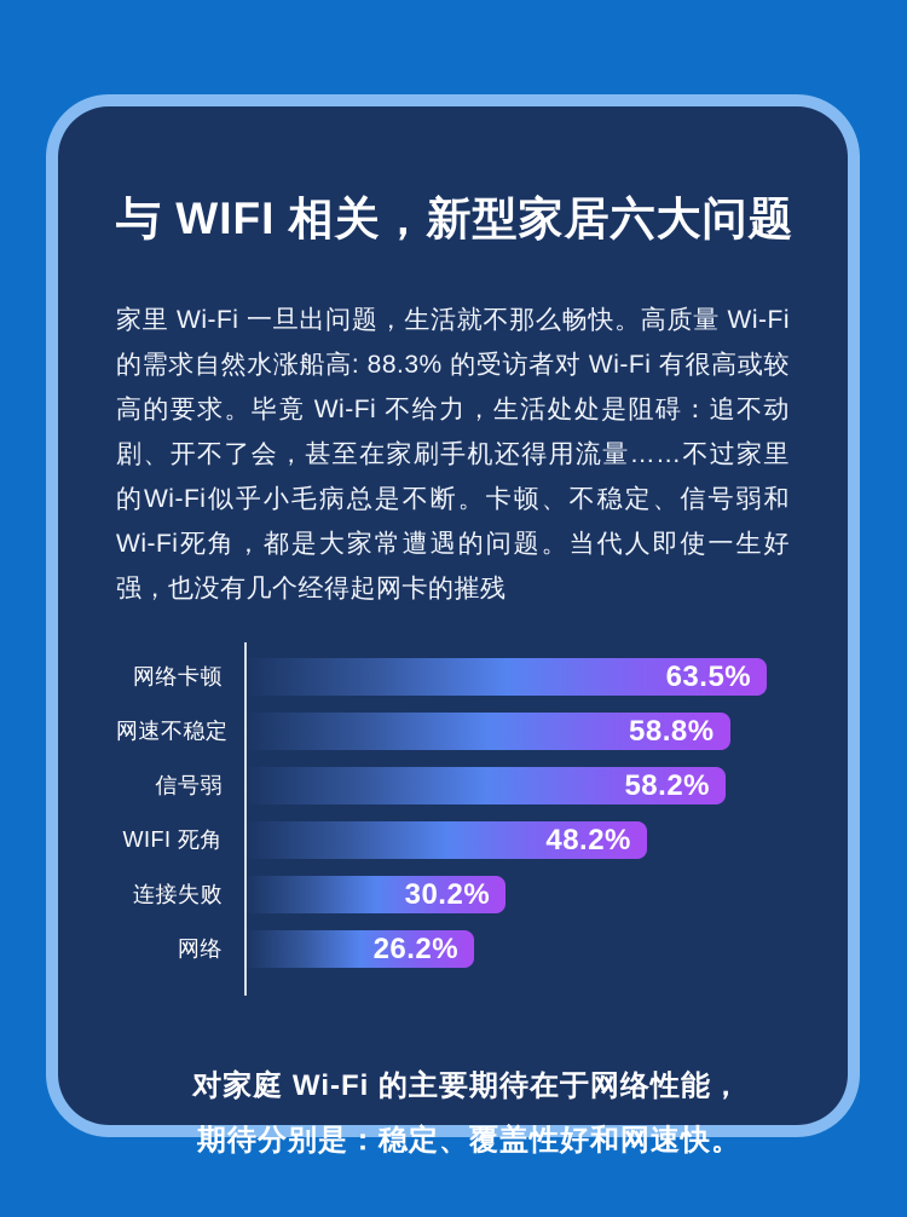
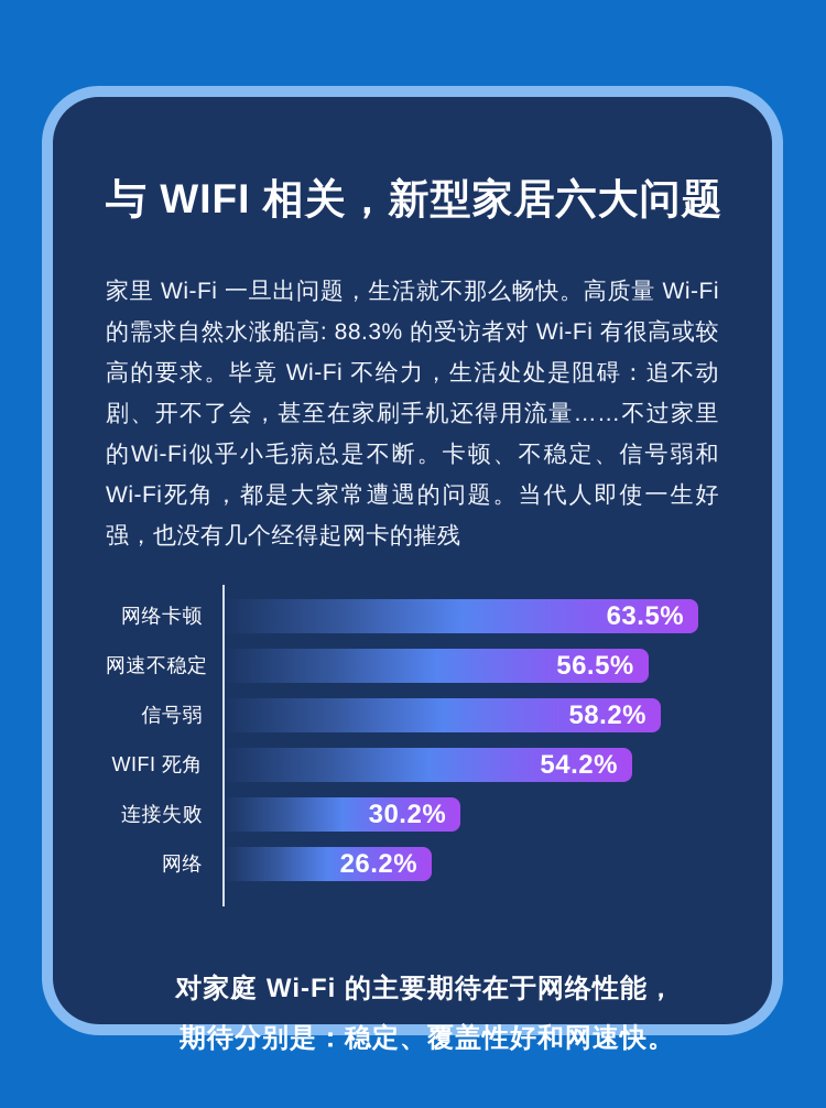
网速不稳定: 58.8% -> 56.5%
WIFI 死角: 48.2% -> 54.2%
